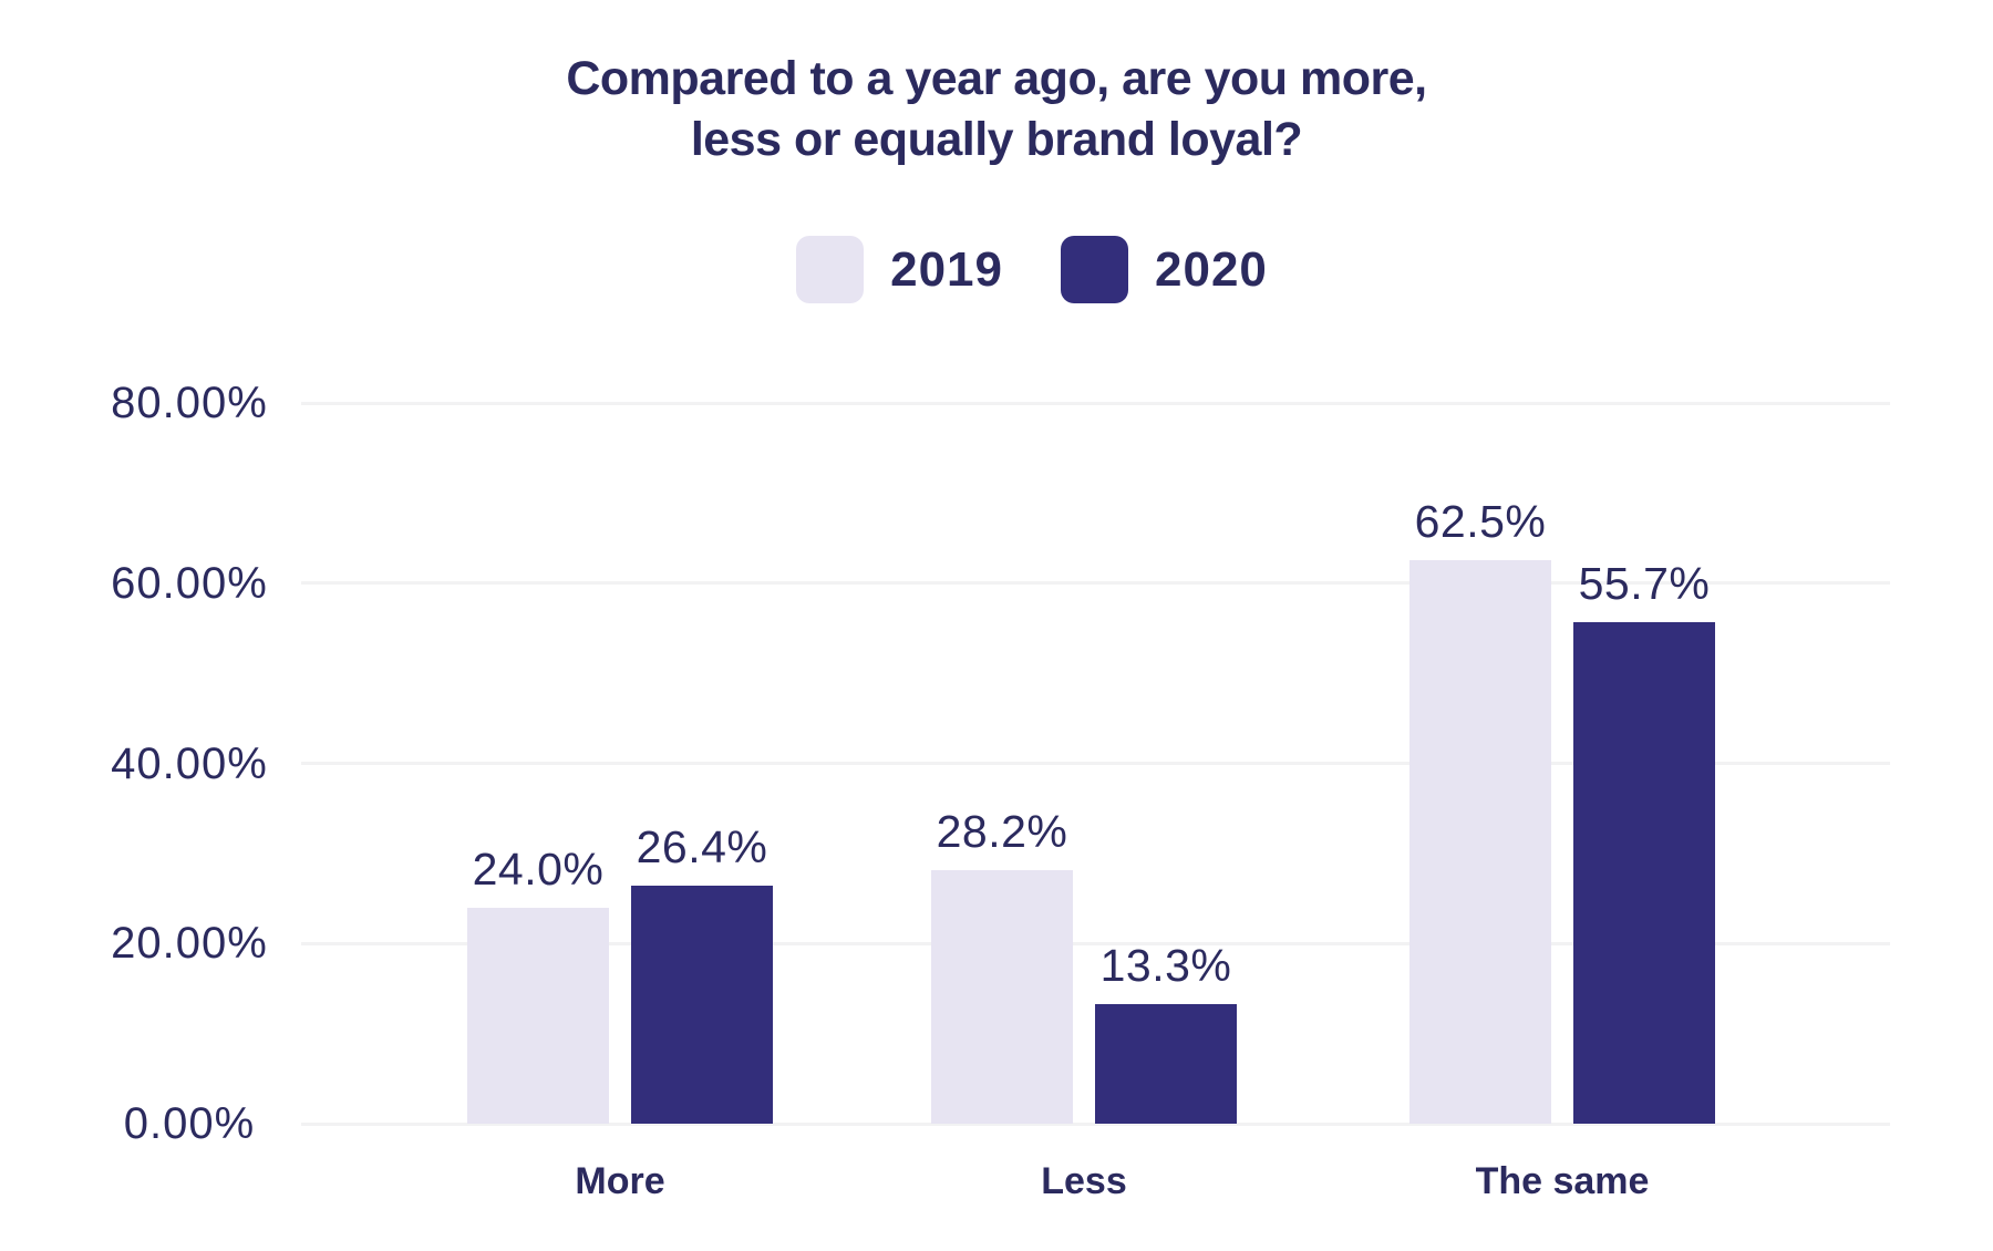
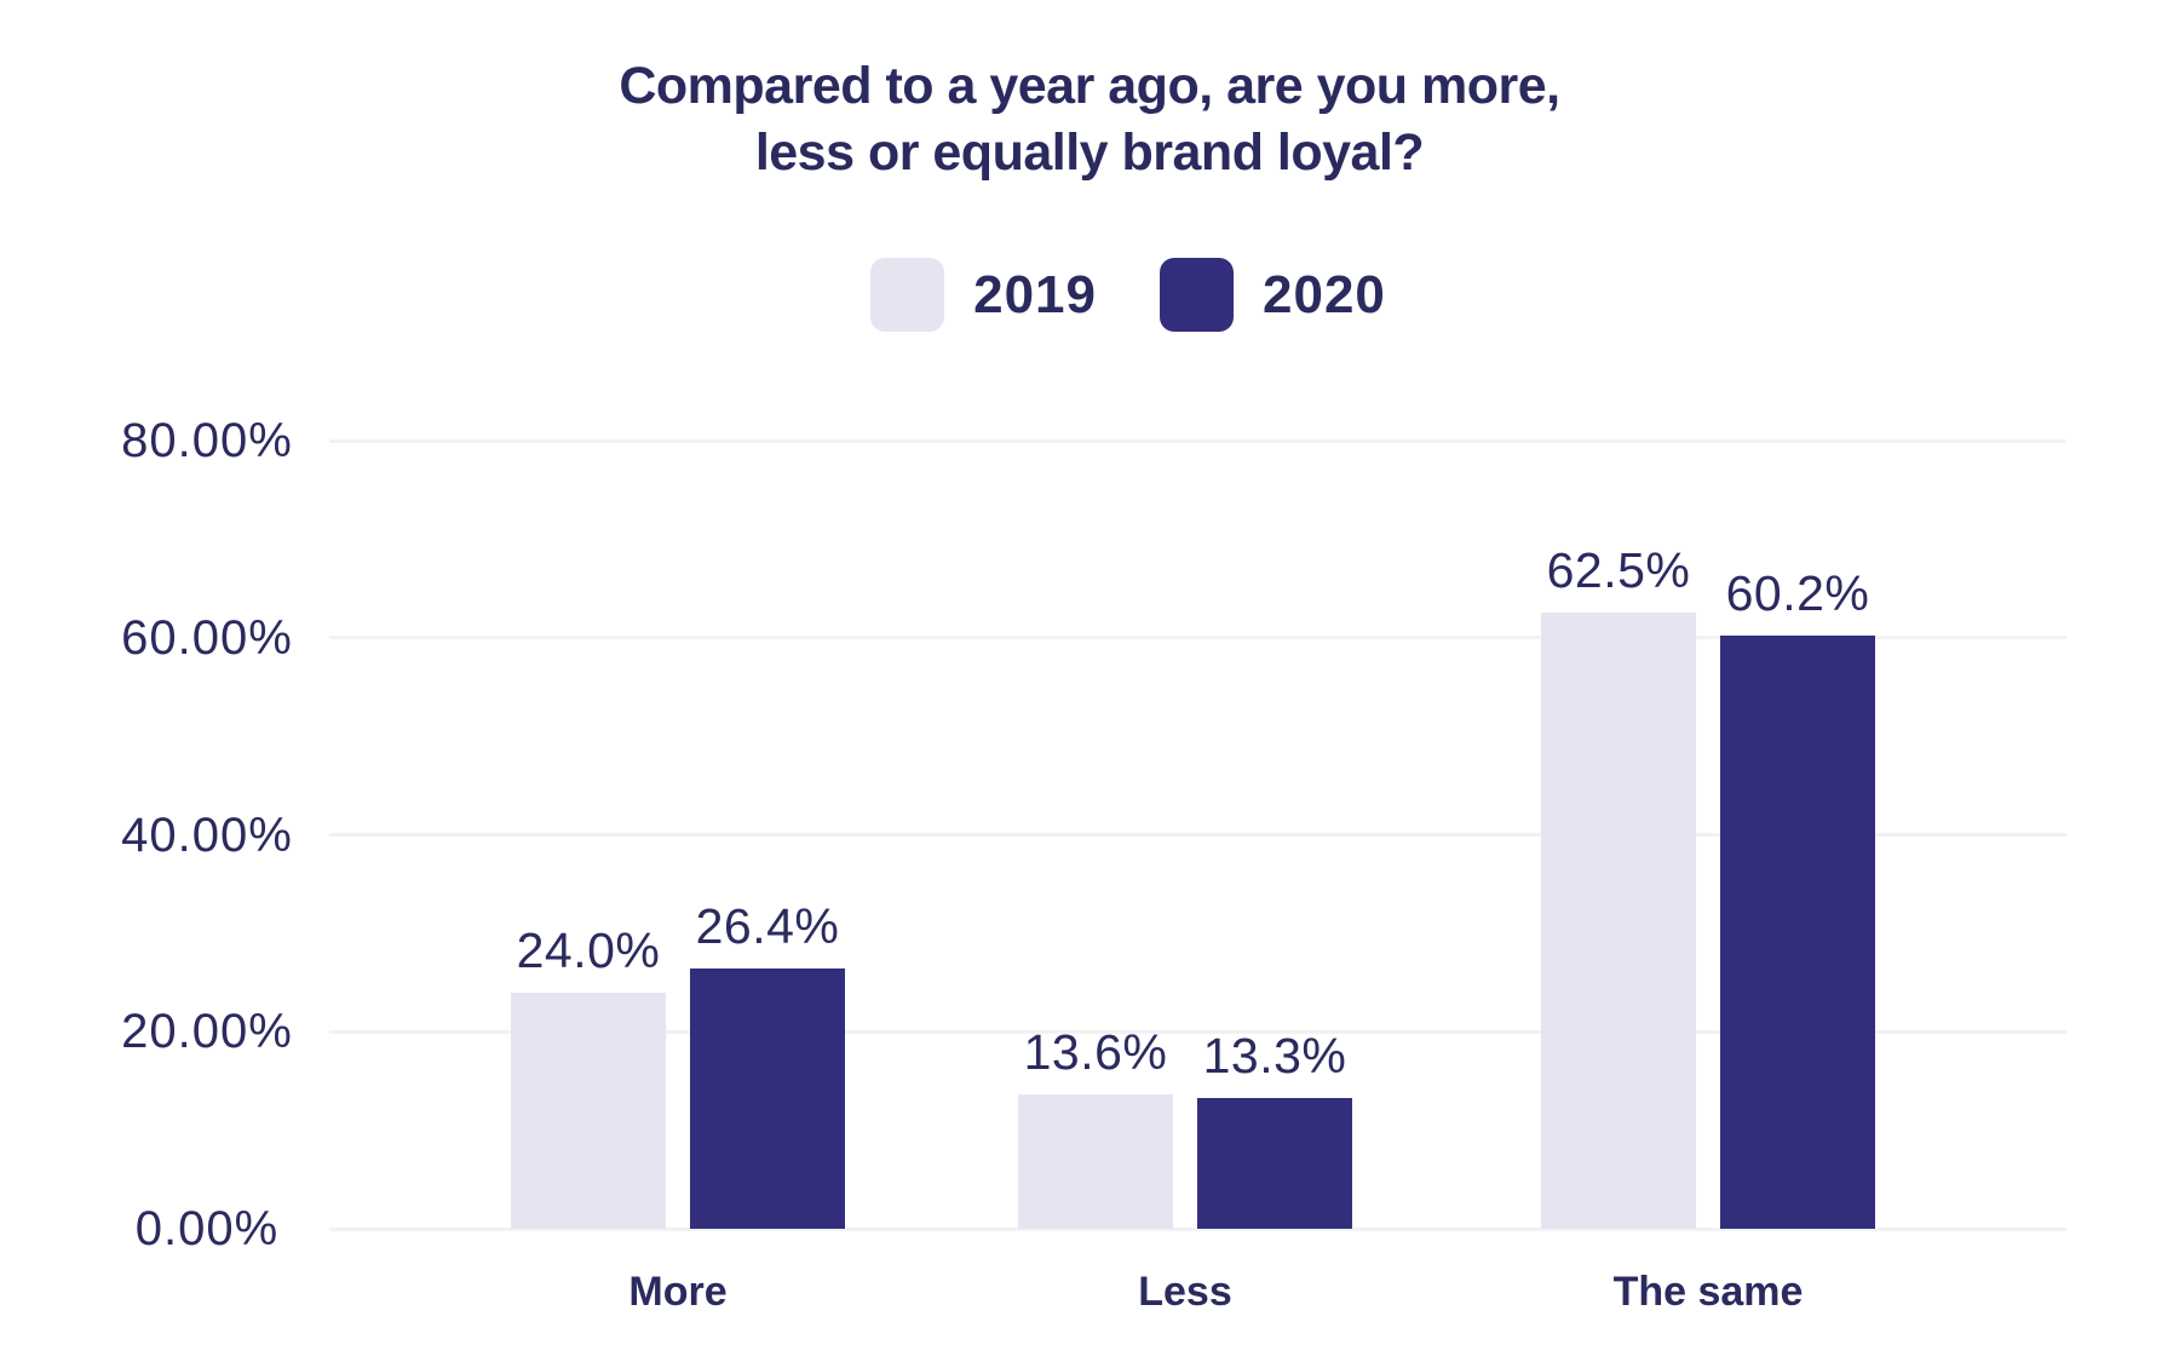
2019/Less: 28.2% -> 13.6%
2020/The same: 55.7% -> 60.2%
